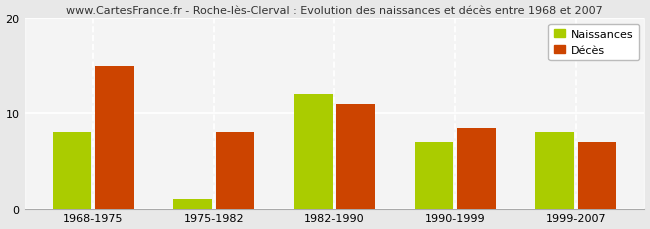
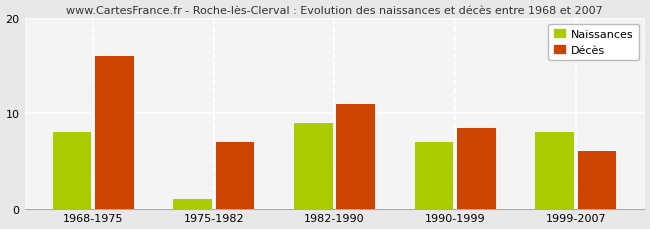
Décès/1968-1975: 15.0 -> 16.0
Décès/1975-1982: 8.0 -> 7.0
Naissances/1982-1990: 12 -> 9
Décès/1999-2007: 7.0 -> 6.0
